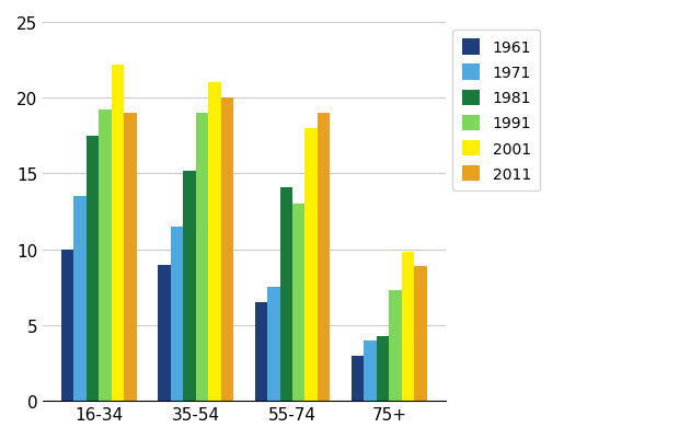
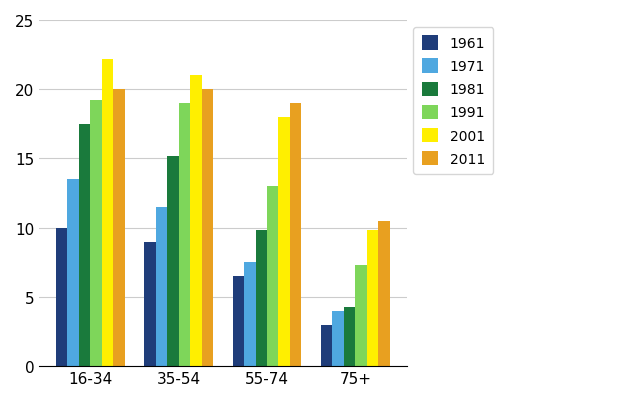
2011/16-34: 19.0 -> 20.0
1981/55-74: 14.1 -> 9.8
2011/75+: 8.9 -> 10.5
